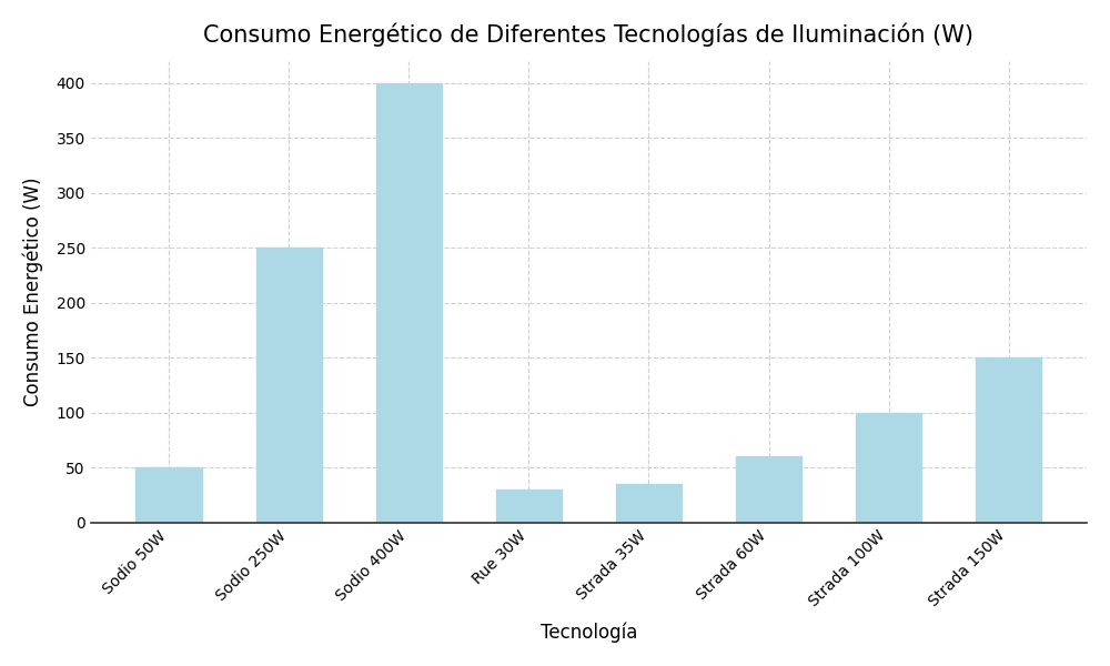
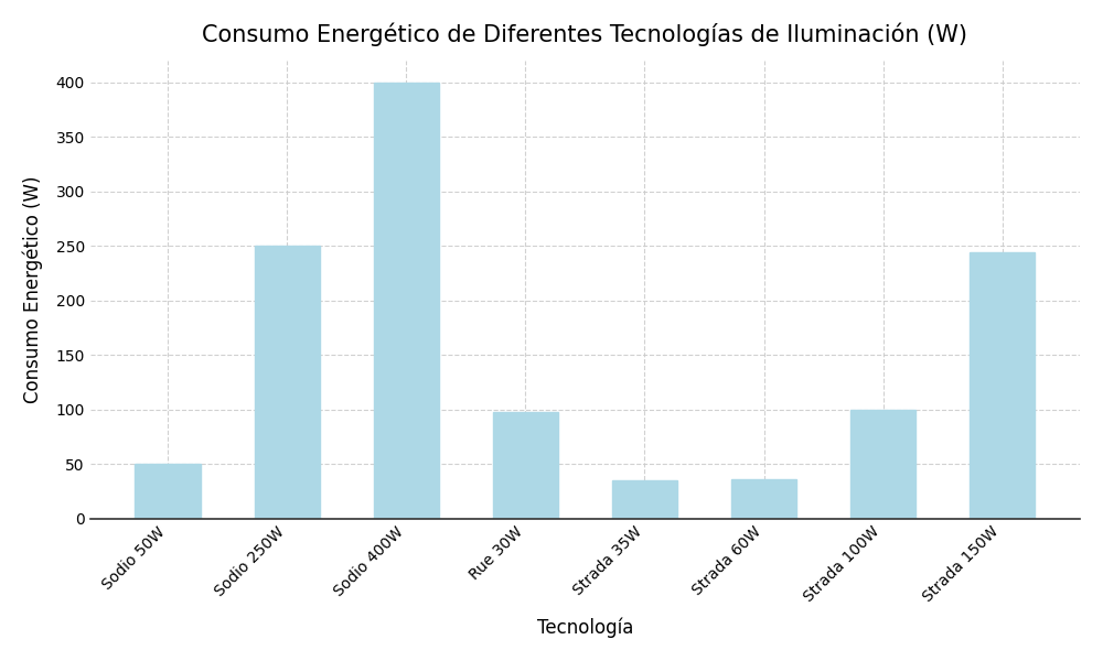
Rue 30W: 30 -> 98
Strada 60W: 60 -> 36
Strada 150W: 150 -> 244
